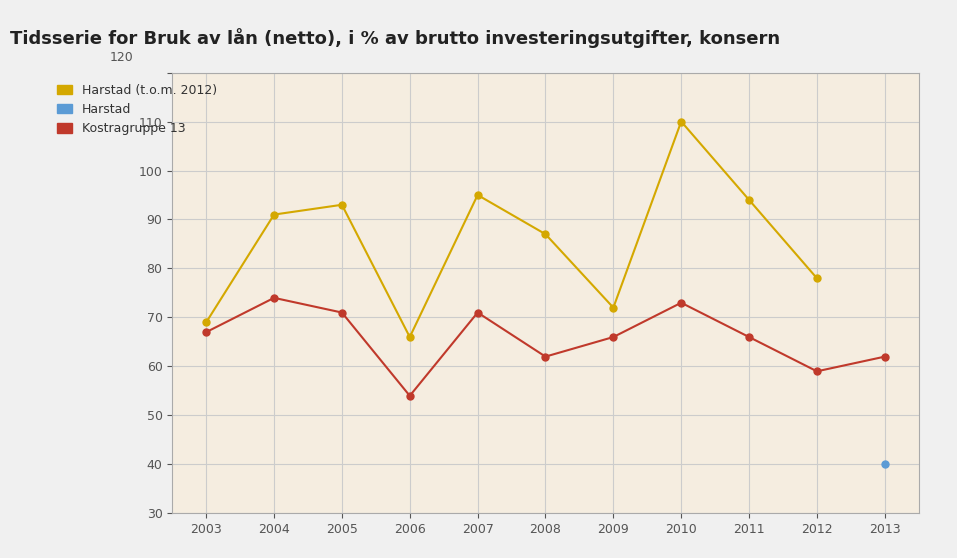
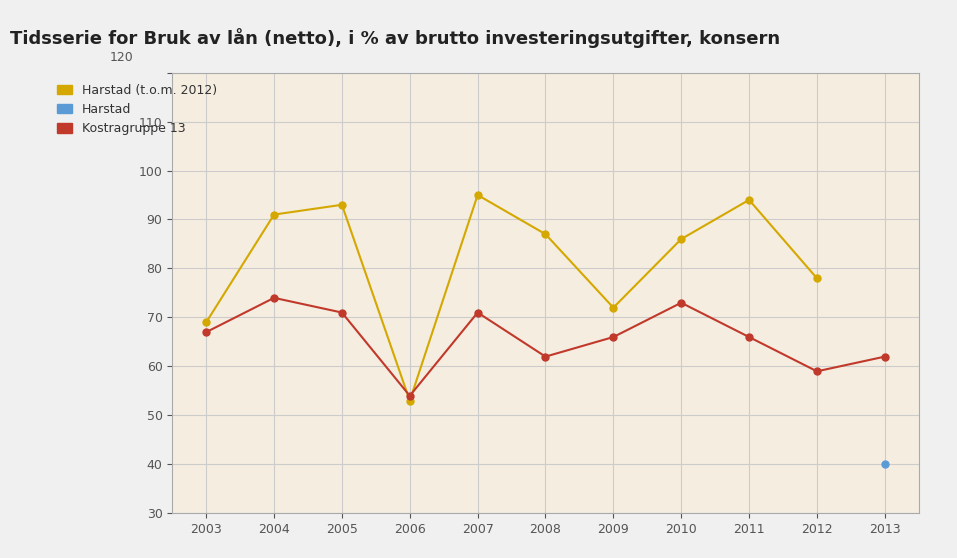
Harstad (t.o.m. 2012)/2006: 66 -> 53
Harstad (t.o.m. 2012)/2010: 110 -> 86
